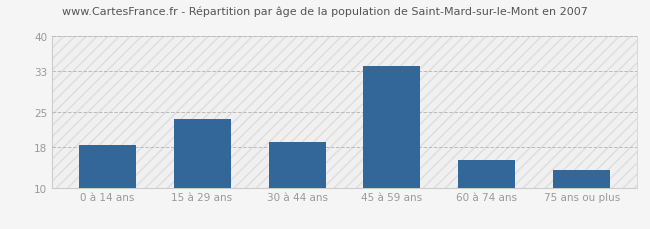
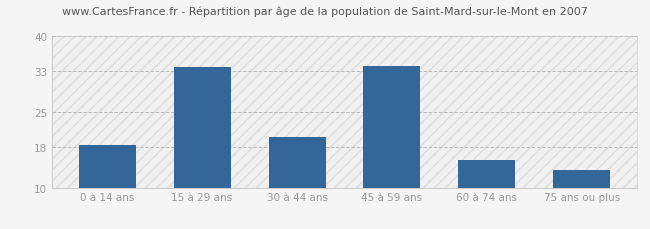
15 à 29 ans: 23.5 -> 33.8
30 à 44 ans: 19.0 -> 20.0
